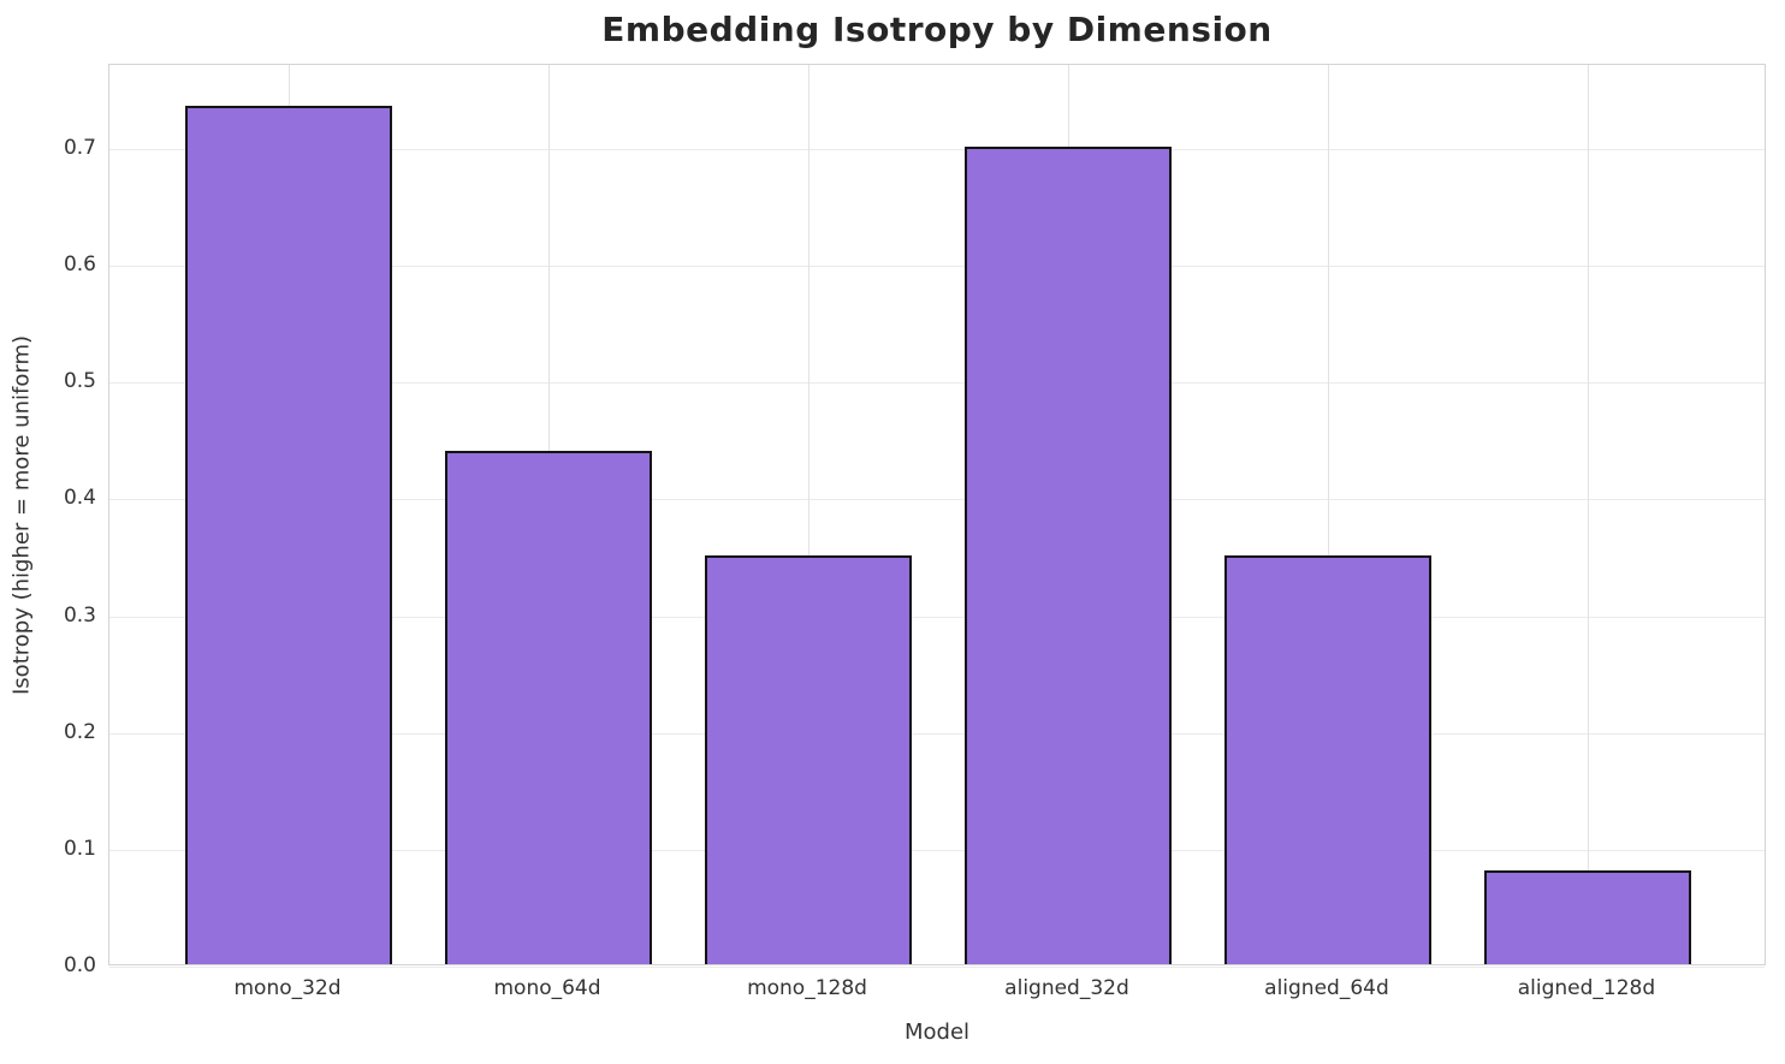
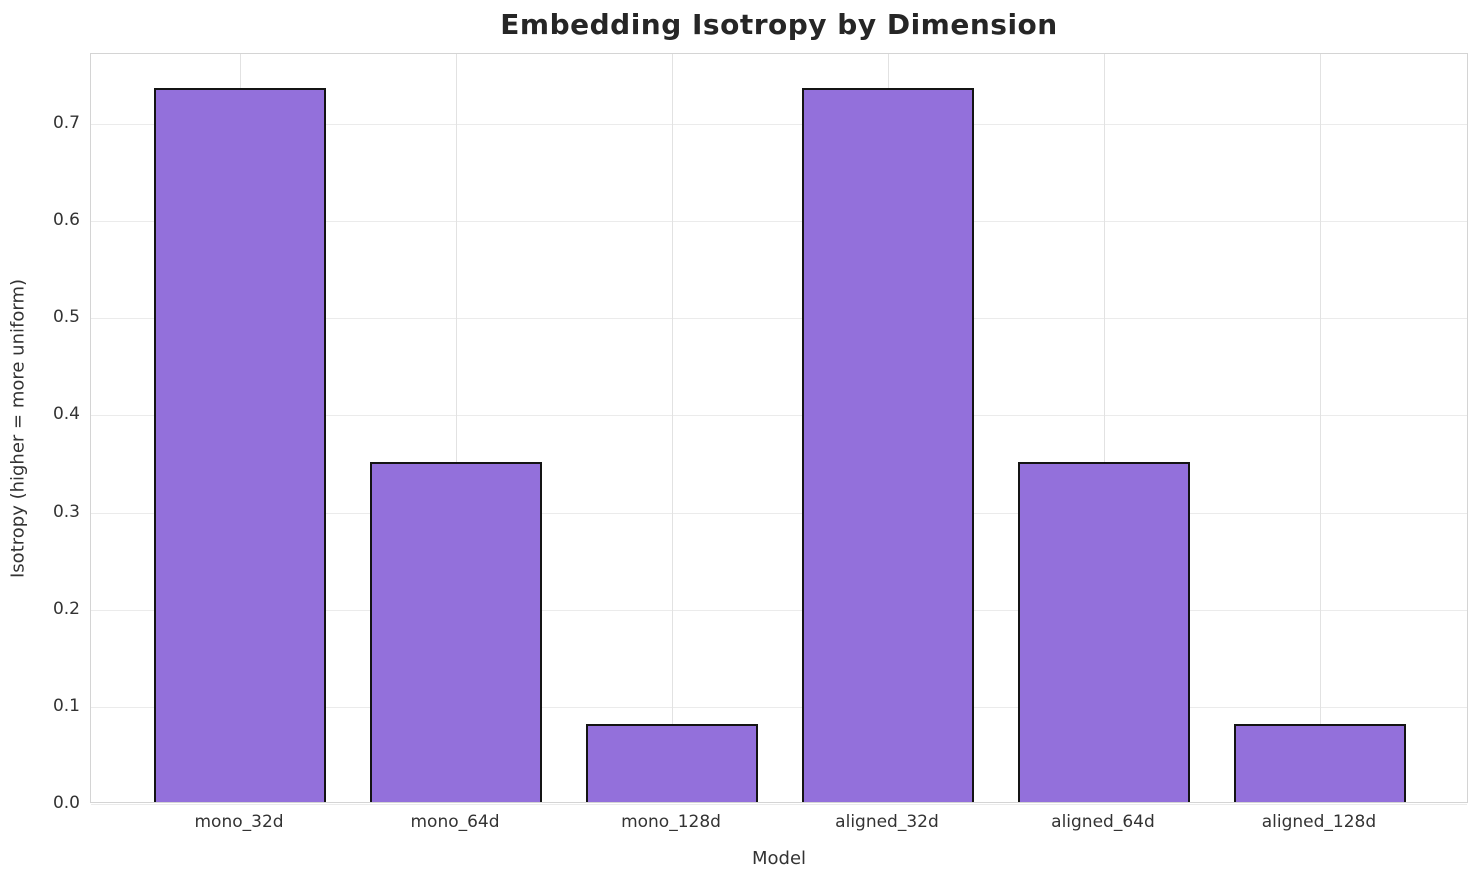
mono_64d: 0.44 -> 0.35
mono_128d: 0.35 -> 0.08
aligned_32d: 0.70 -> 0.73
